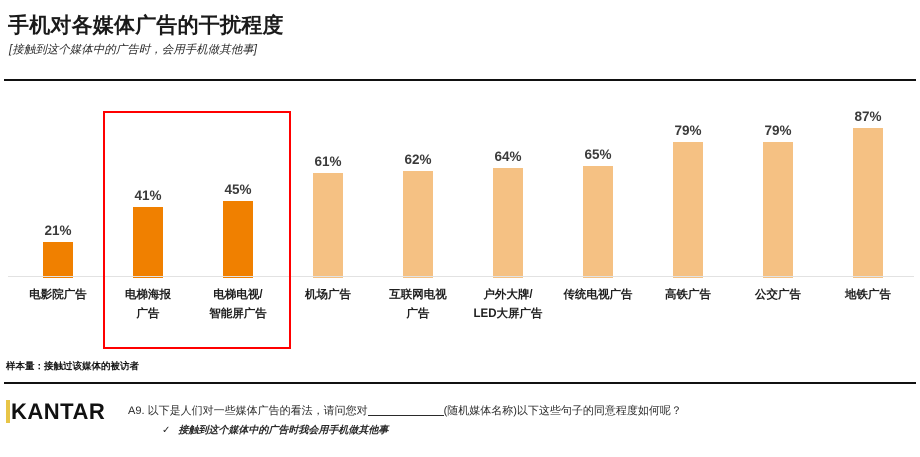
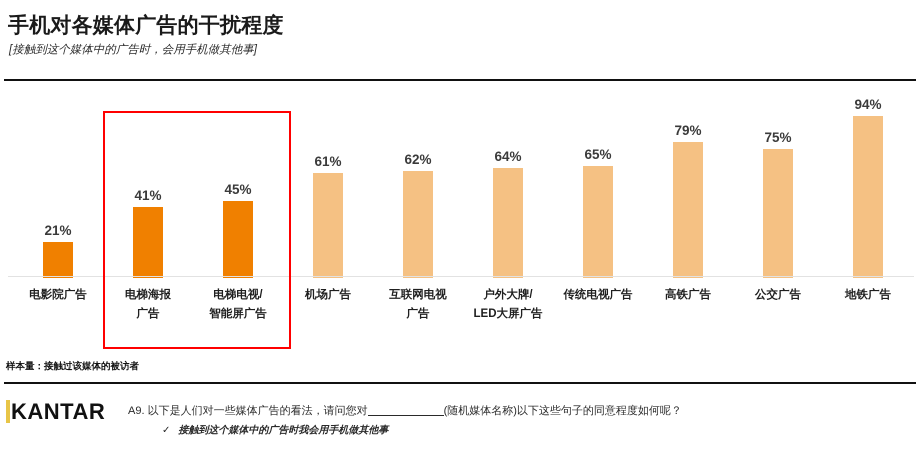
公交广告: 79% -> 75%
地铁广告: 87% -> 94%
